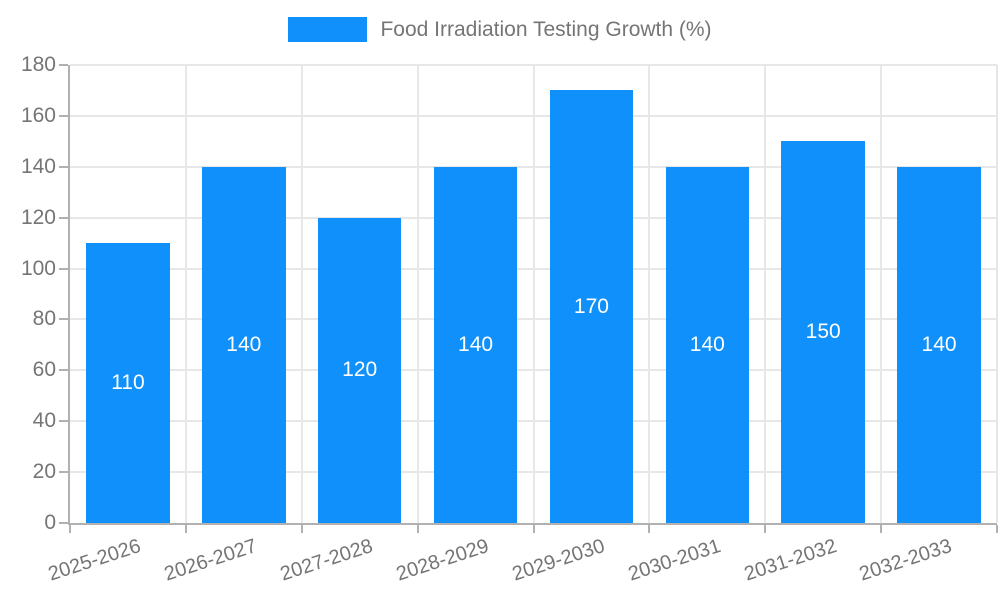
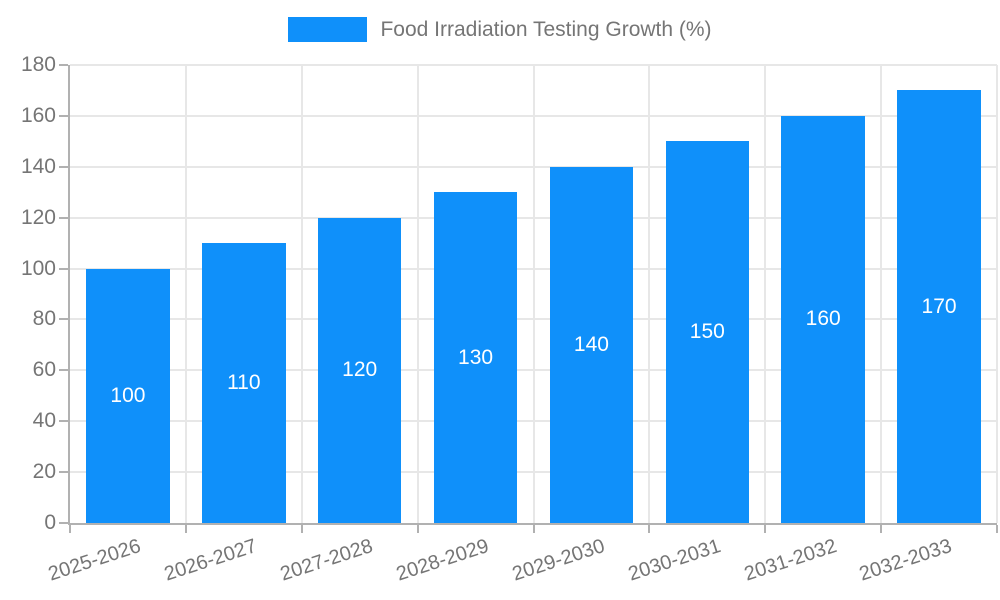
2025-2026: 110 -> 100
2026-2027: 140 -> 110
2028-2029: 140 -> 130
2029-2030: 170 -> 140
2030-2031: 140 -> 150
2031-2032: 150 -> 160
2032-2033: 140 -> 170
